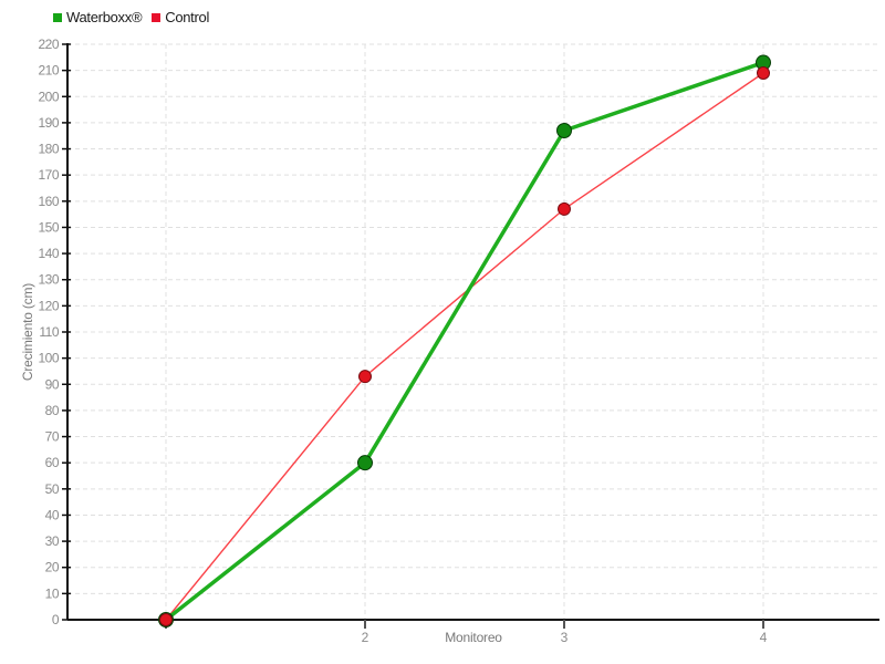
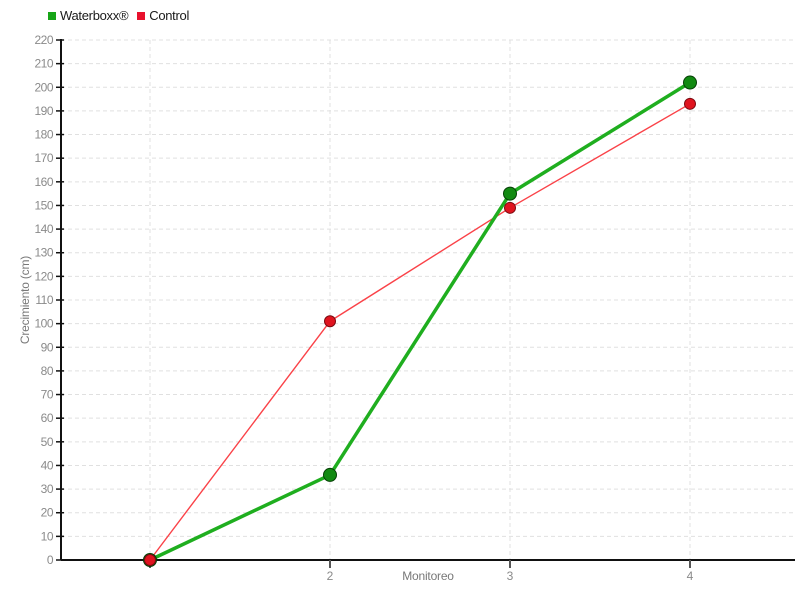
Waterboxx®/2: 60 -> 36
Control/2: 93 -> 101
Waterboxx®/3: 187 -> 155
Control/3: 157 -> 149
Waterboxx®/4: 213 -> 202
Control/4: 209 -> 193
